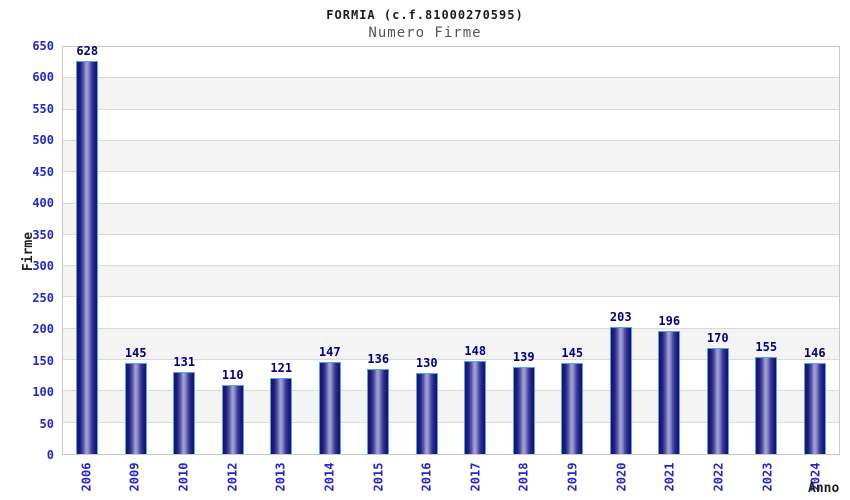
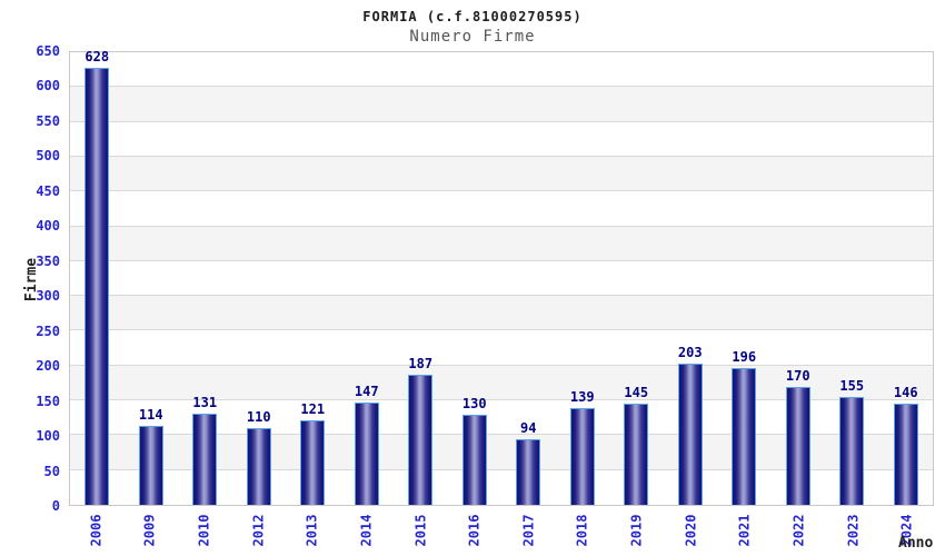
2009: 145 -> 114
2015: 136 -> 187
2017: 148 -> 94
